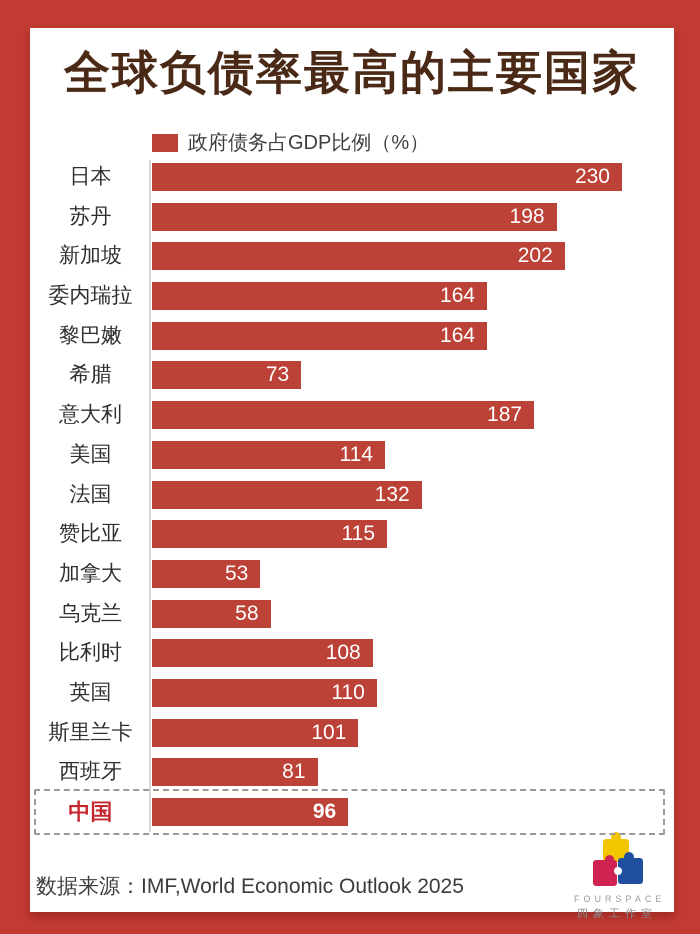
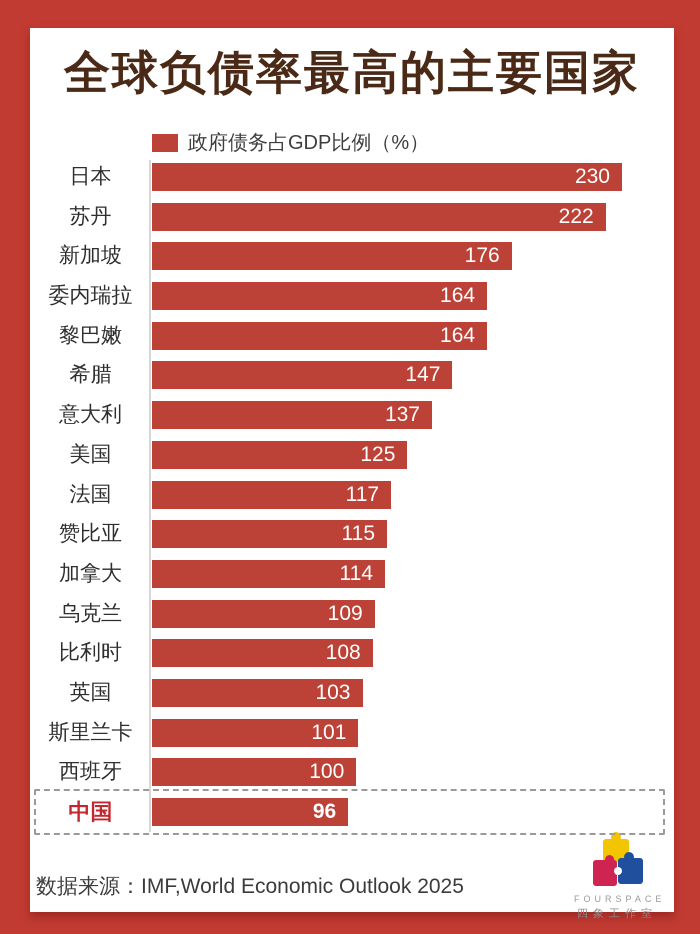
苏丹: 198 -> 222
新加坡: 202 -> 176
希腊: 73 -> 147
意大利: 187 -> 137
美国: 114 -> 125
法国: 132 -> 117
加拿大: 53 -> 114
乌克兰: 58 -> 109
英国: 110 -> 103
西班牙: 81 -> 100
